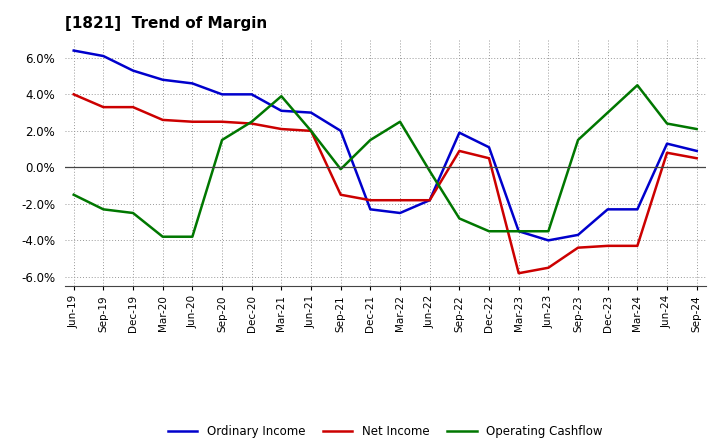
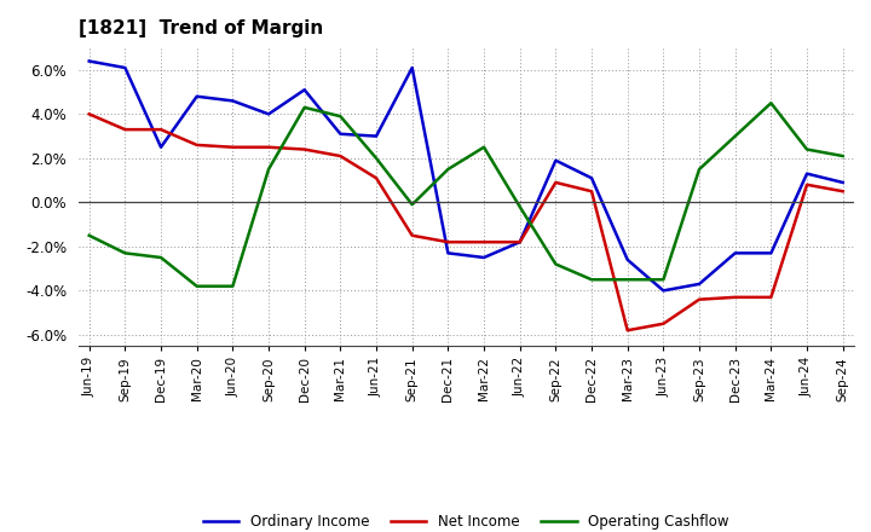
Ordinary Income/Dec-19: 5.3% -> 2.5%
Ordinary Income/Dec-20: 4.0% -> 5.1%
Operating Cashflow/Dec-20: 2.5% -> 4.3%
Net Income/Jun-21: 2.0% -> 1.1%
Ordinary Income/Sep-21: 2.0% -> 6.1%
Ordinary Income/Mar-23: -3.5% -> -2.6%
